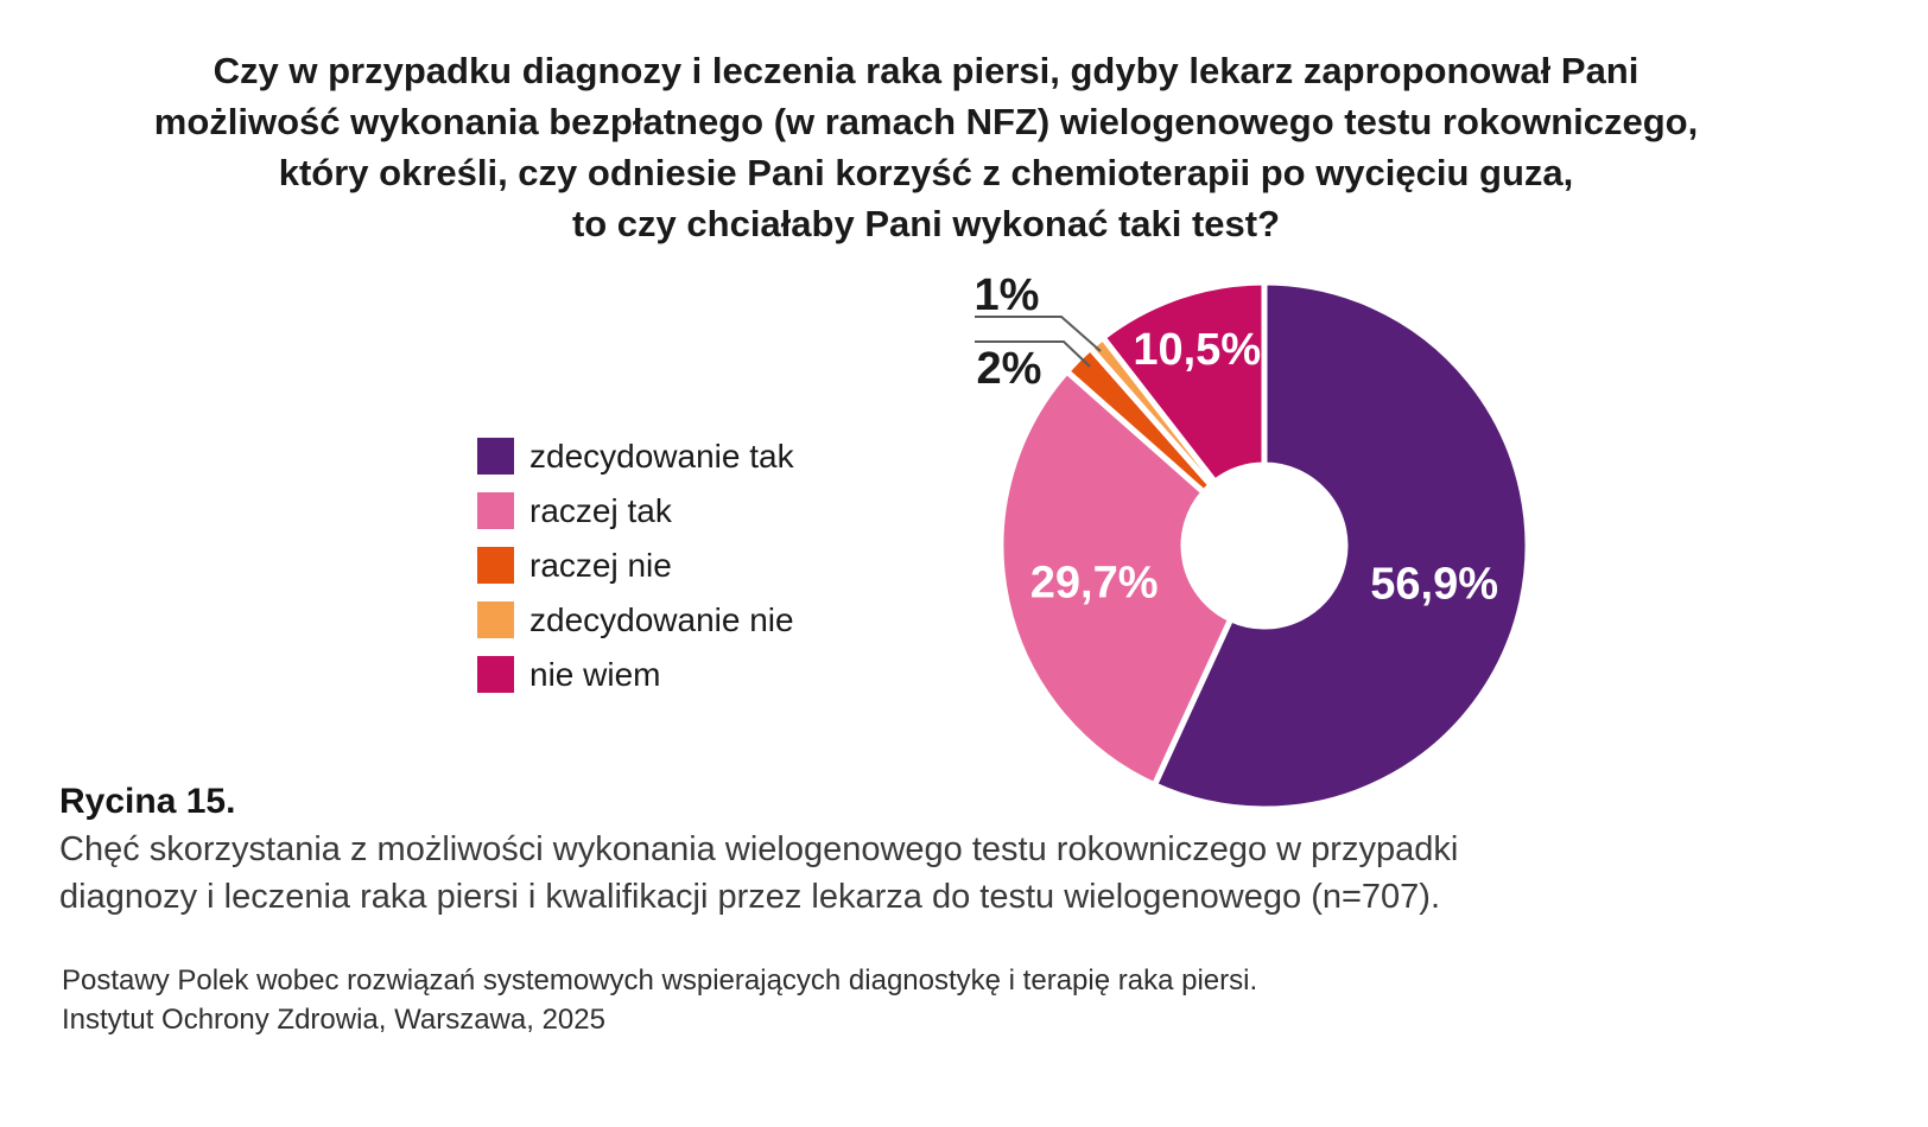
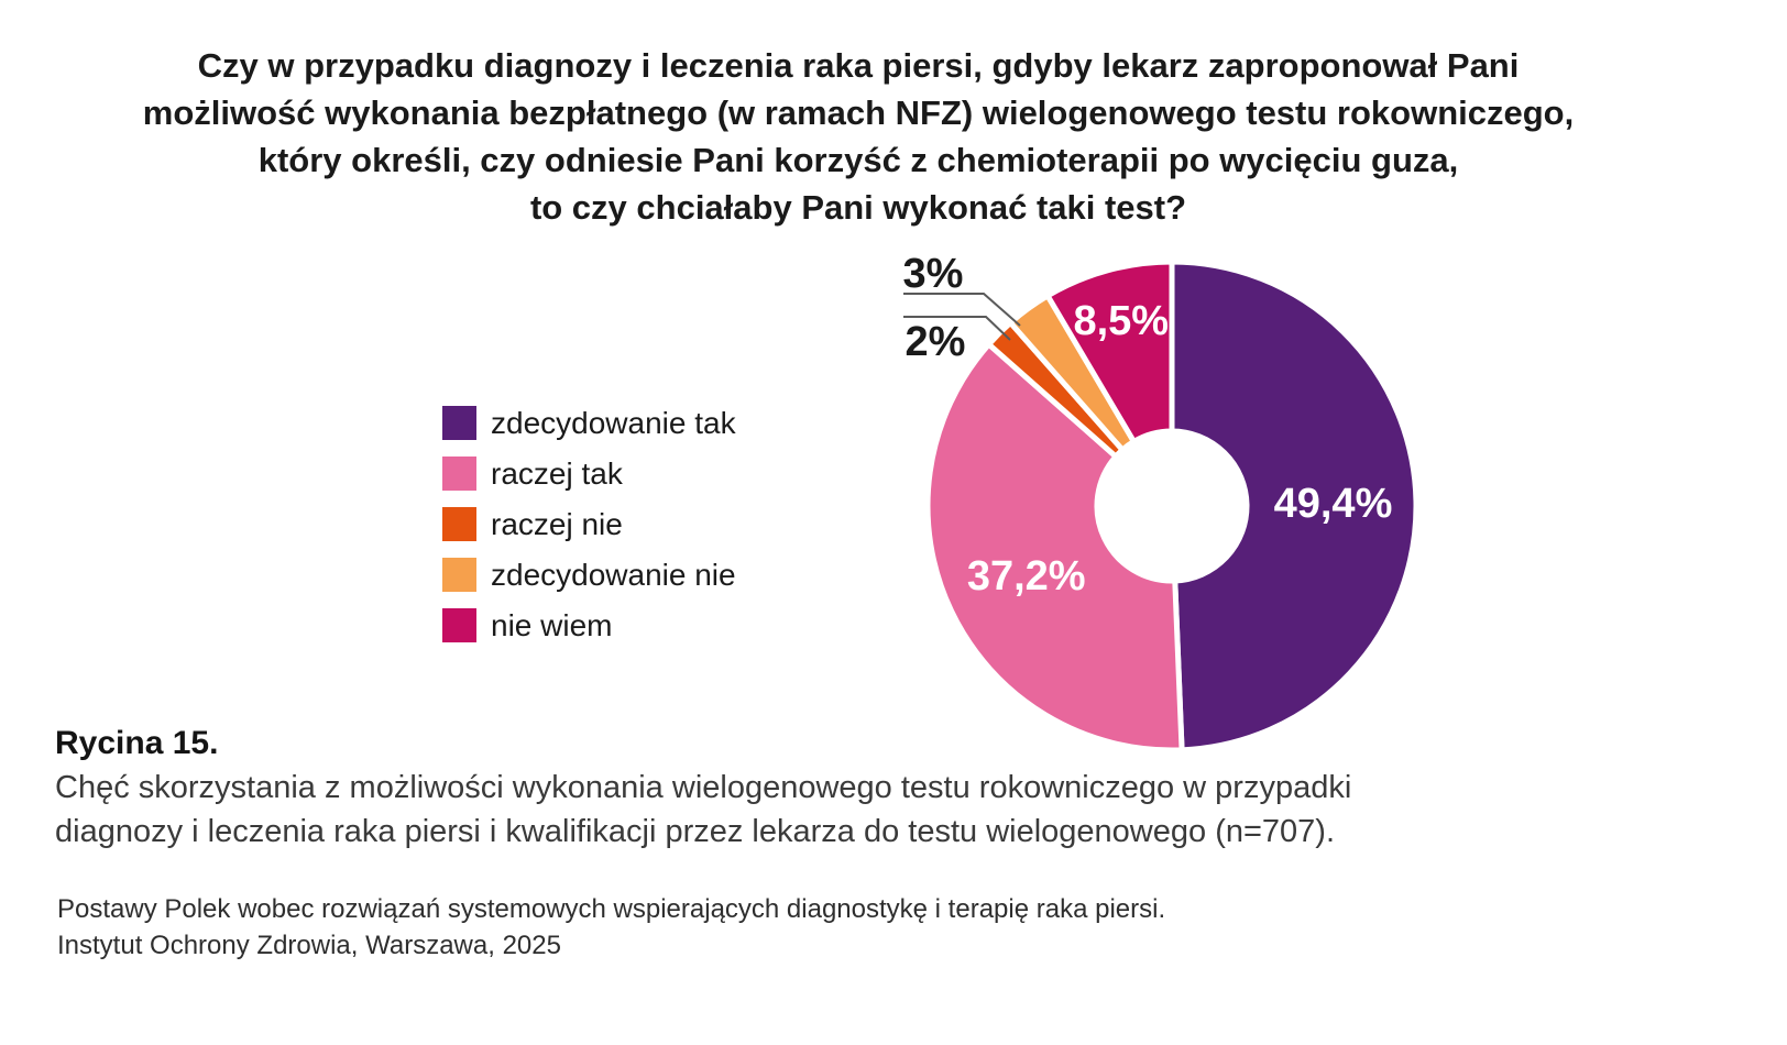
zdecydowanie tak: 56,9% -> 49,4%
raczej tak: 29,7% -> 37,2%
zdecydowanie nie: 1% -> 3%
nie wiem: 10,5% -> 8,5%
